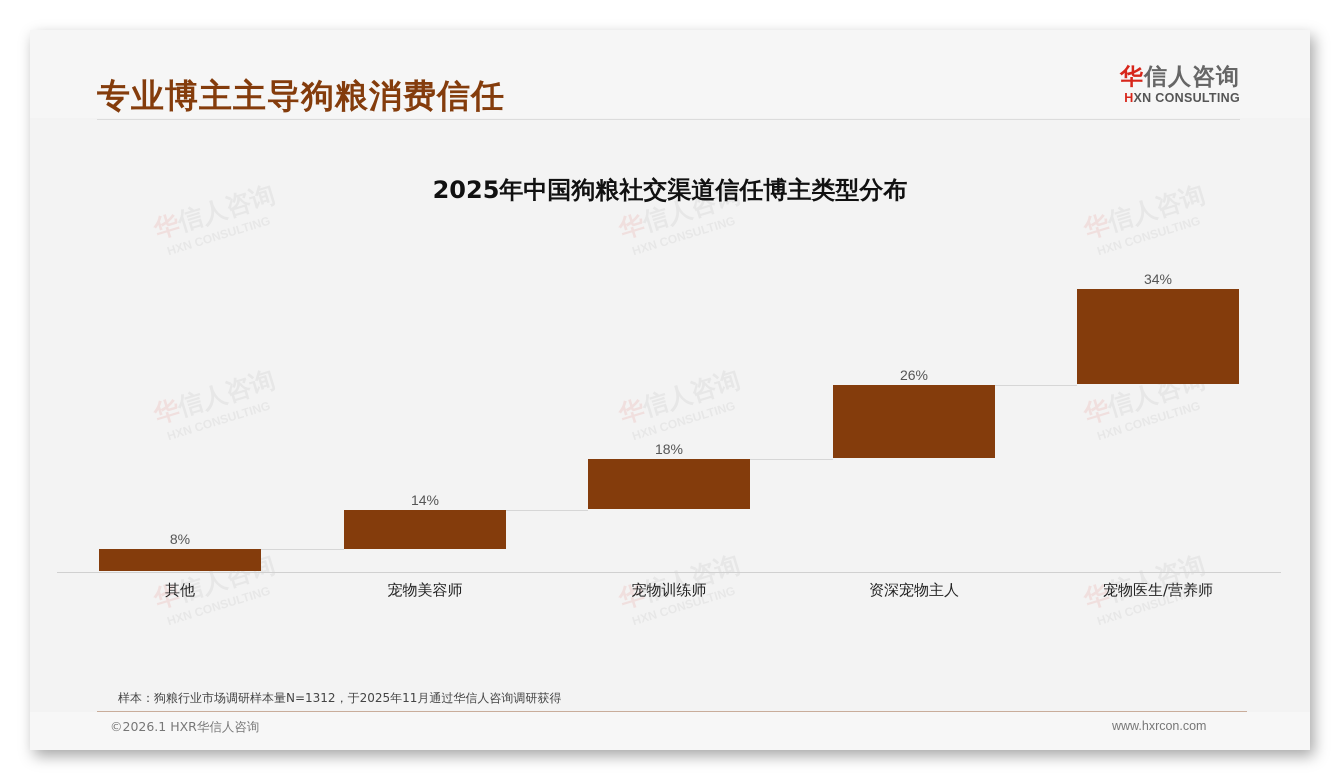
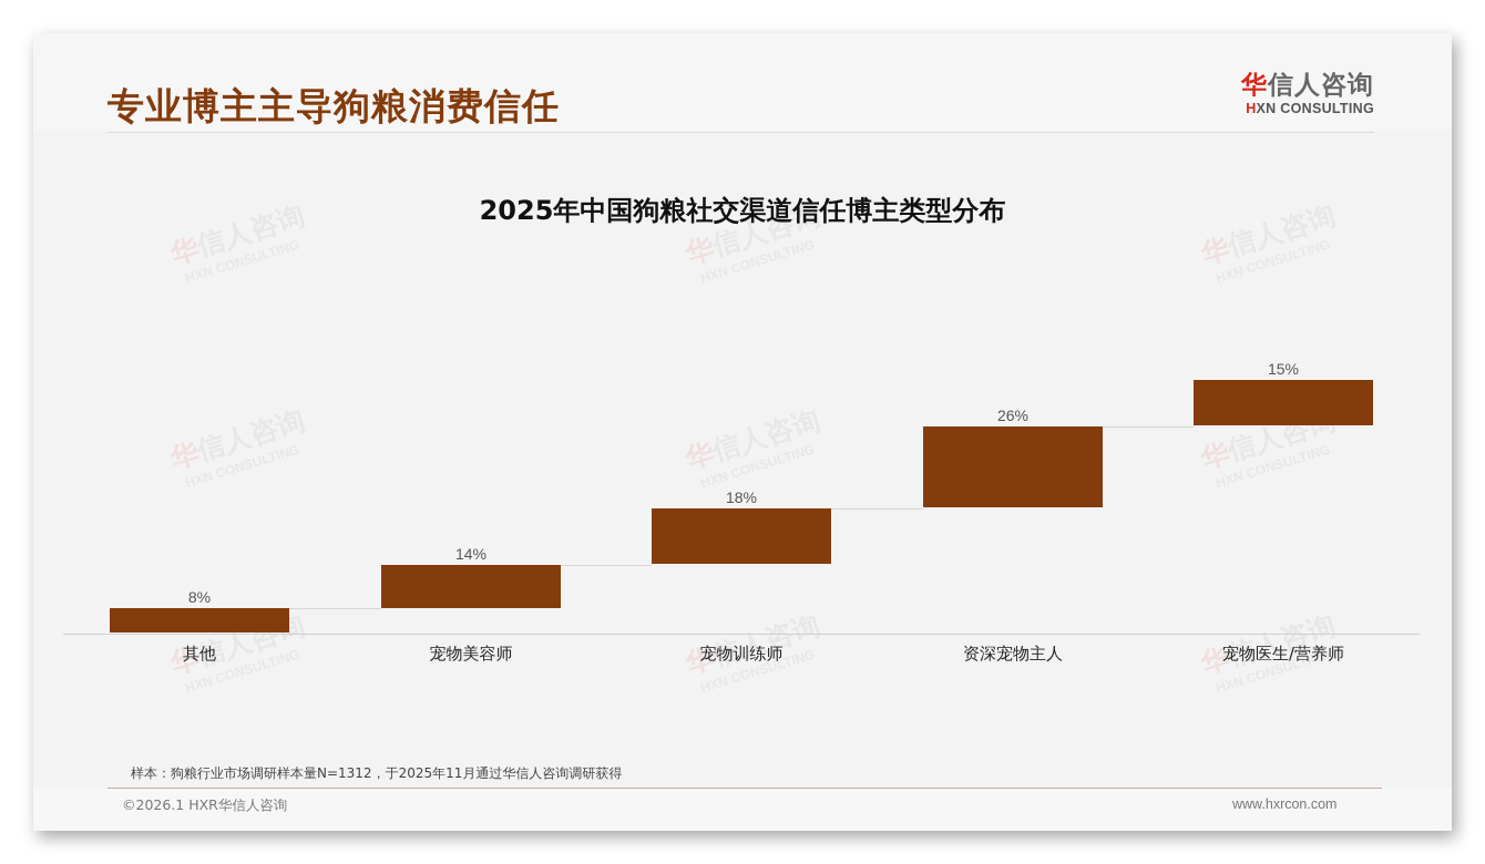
宠物医生/营养师: 34% -> 15%
